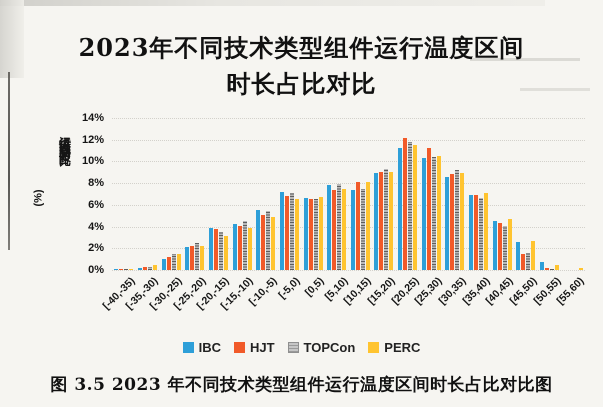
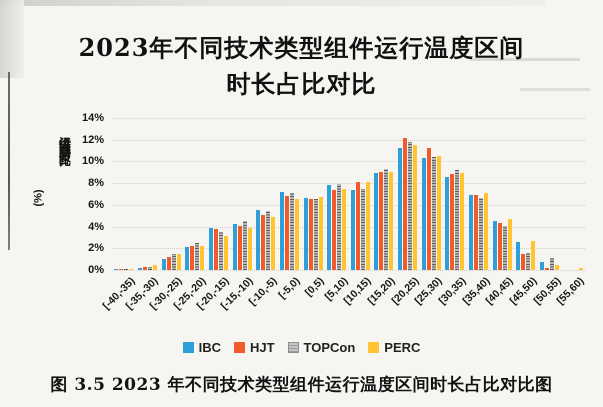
TOPCon/[50,55): 0.1% -> 1.1%
